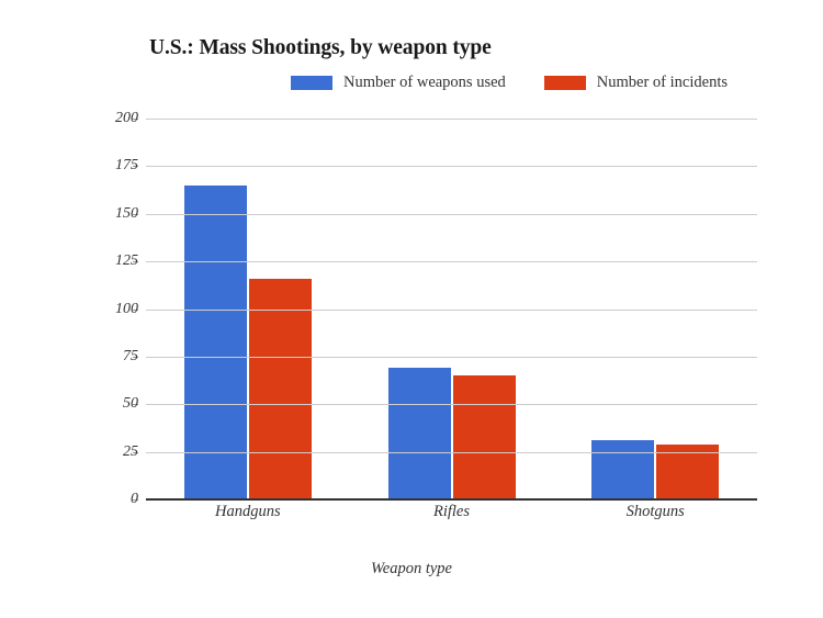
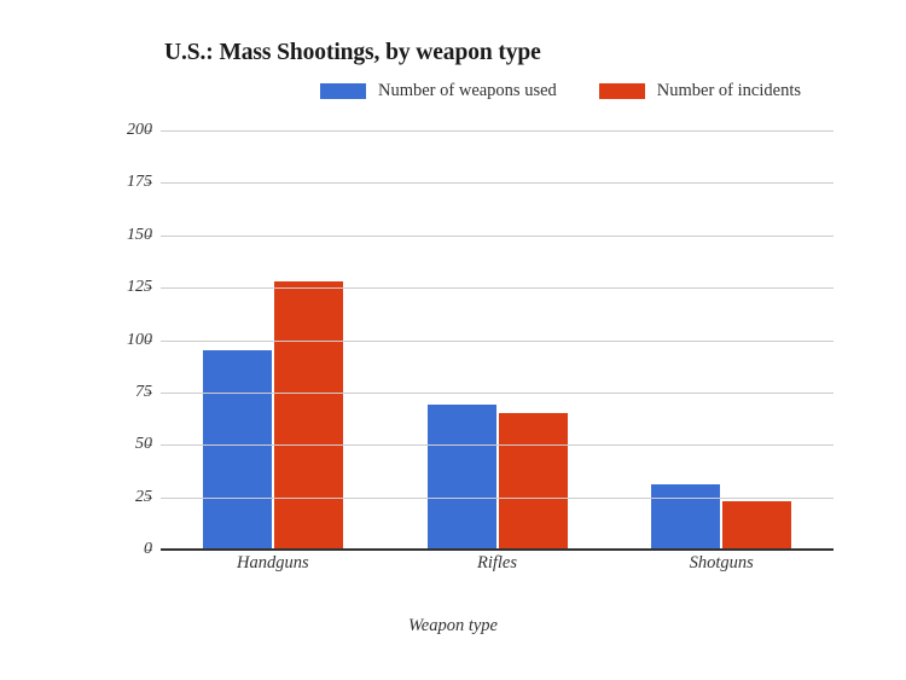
Number of weapons used/Handguns: 165 -> 95
Number of incidents/Handguns: 116 -> 128
Number of incidents/Shotguns: 29 -> 23
